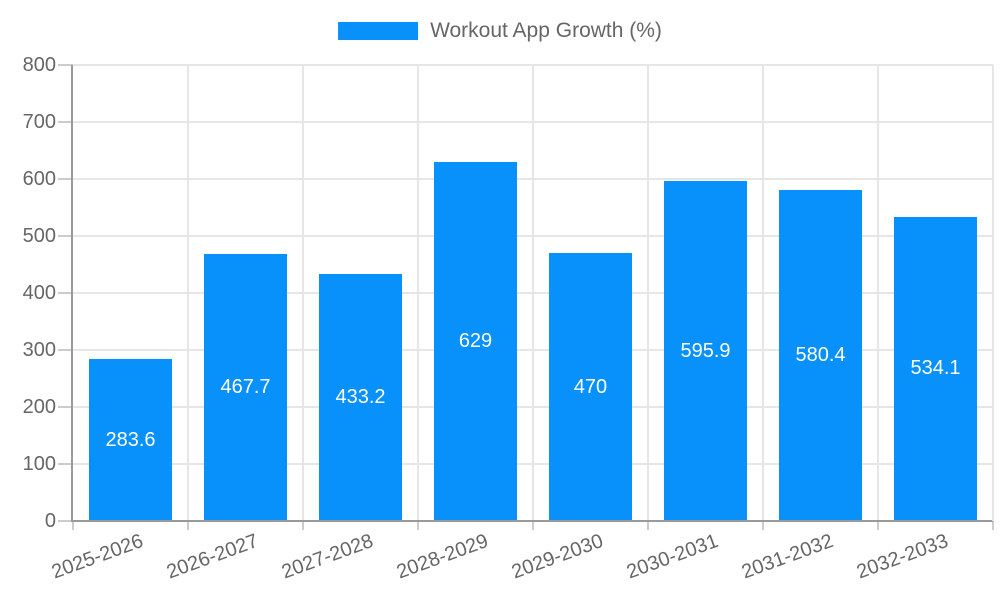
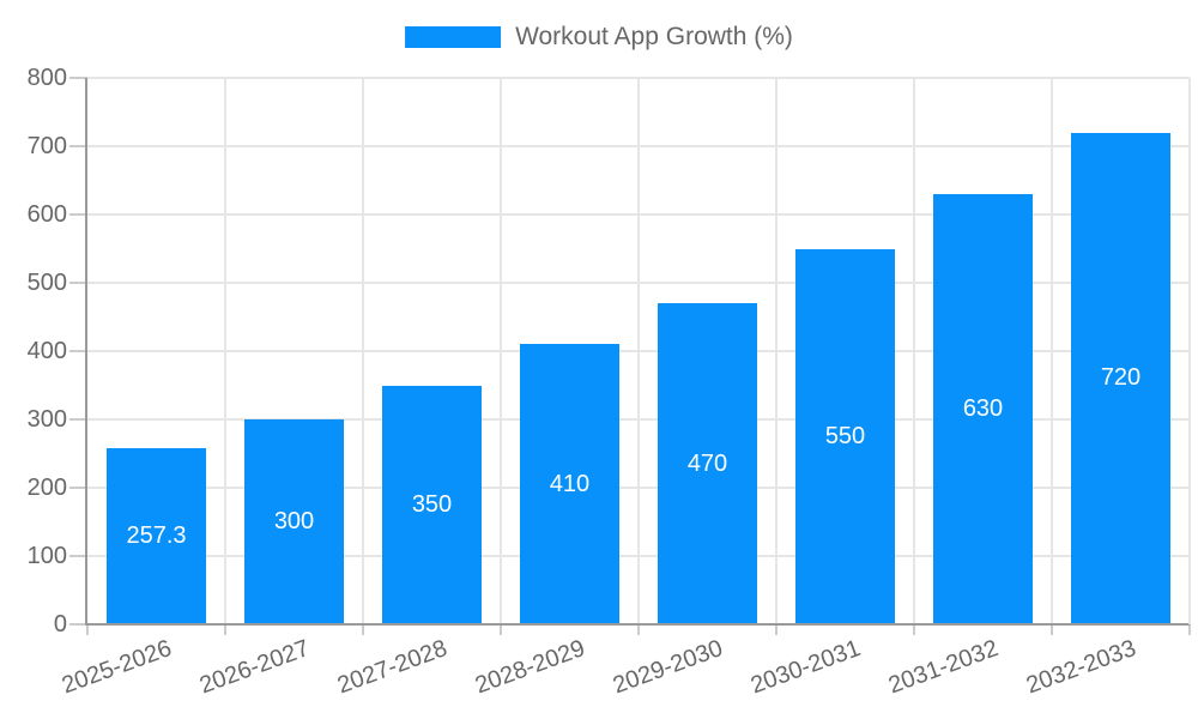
2025-2026: 283.6 -> 257.3
2026-2027: 467.7 -> 300
2027-2028: 433.2 -> 350
2028-2029: 629 -> 410
2030-2031: 595.9 -> 550
2031-2032: 580.4 -> 630
2032-2033: 534.1 -> 720
